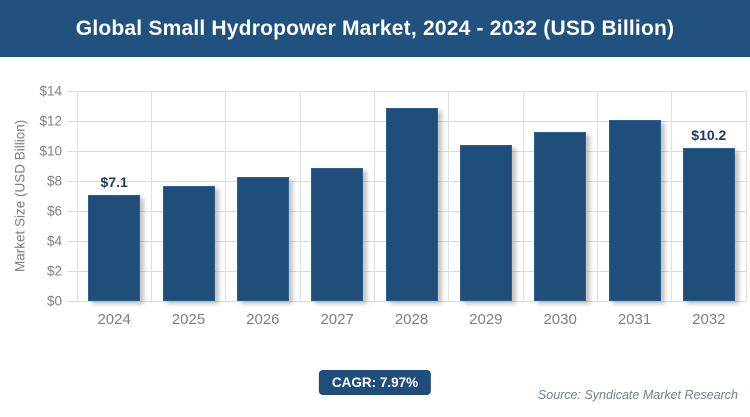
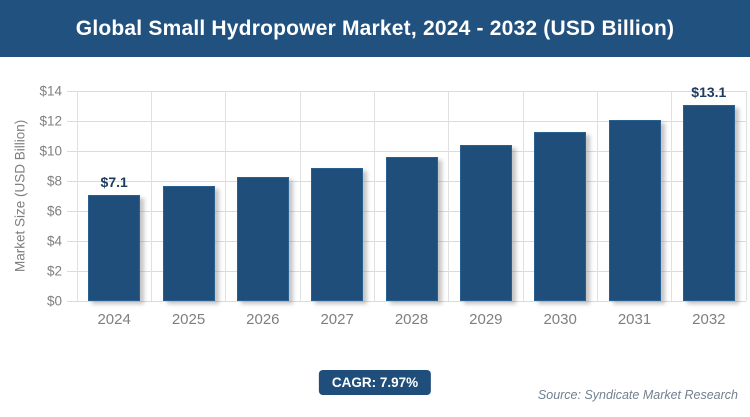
2028: $12.9 -> $9.6
2032: $10.2 -> $13.1
